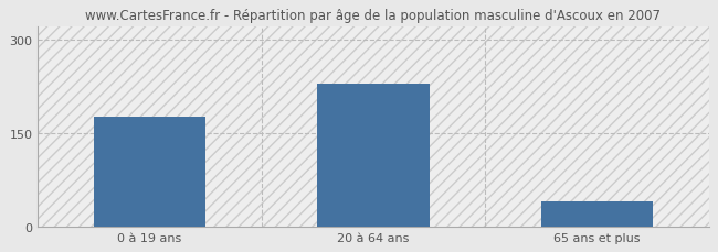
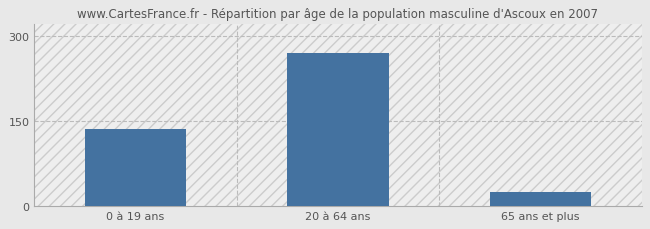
0 à 19 ans: 176 -> 135
20 à 64 ans: 228 -> 270
65 ans et plus: 40 -> 25
